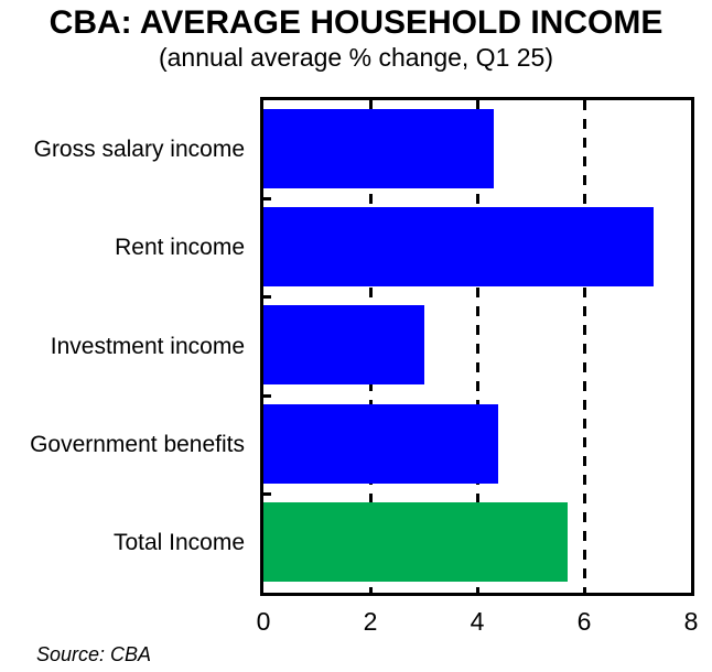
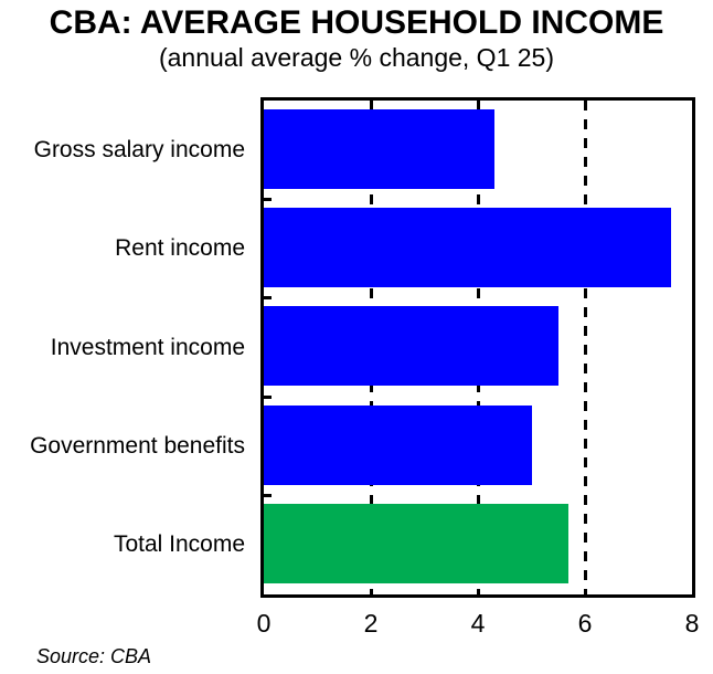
Rent income: 7.3 -> 7.6
Investment income: 3.0 -> 5.5
Government benefits: 4.4 -> 5.0
